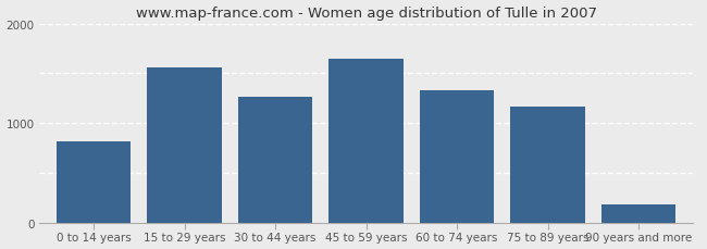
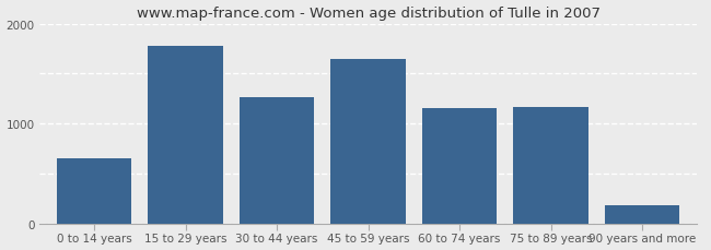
0 to 14 years: 820 -> 660
15 to 29 years: 1560 -> 1780
60 to 74 years: 1330 -> 1160
